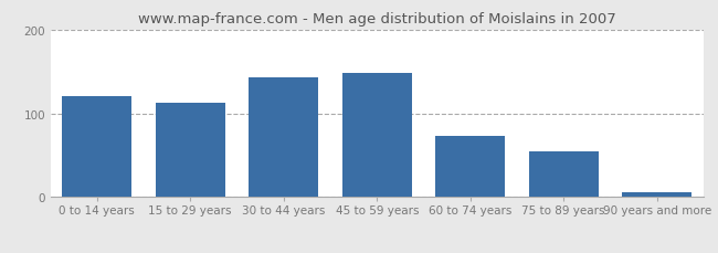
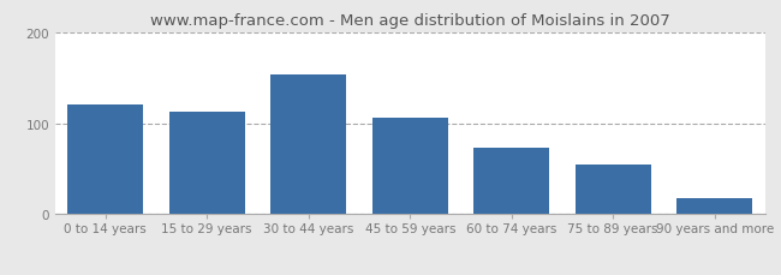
30 to 44 years: 143 -> 154
45 to 59 years: 148 -> 106
90 years and more: 6 -> 18
